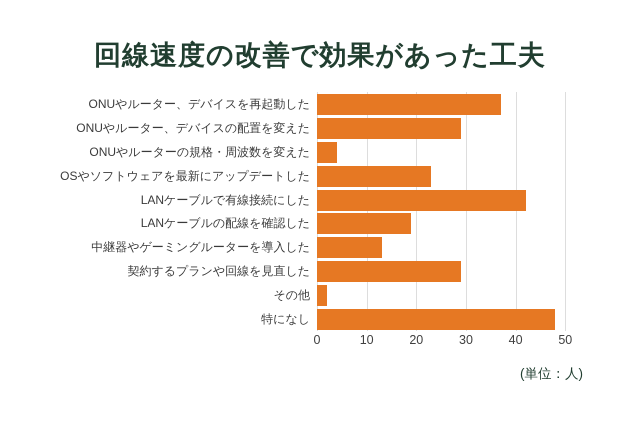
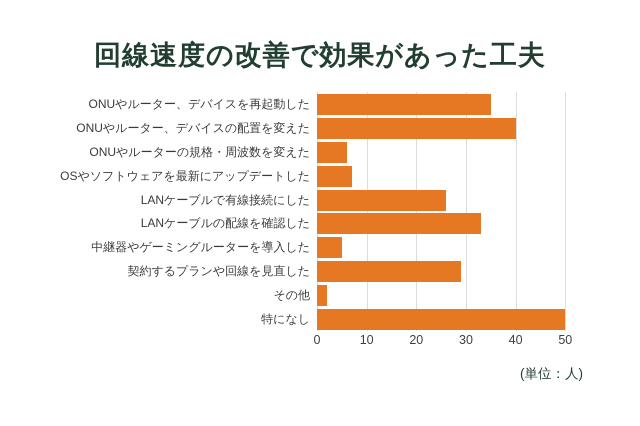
ONUやルーター、デバイスを再起動した: 37 -> 35
ONUやルーター、デバイスの配置を変えた: 29 -> 40
ONUやルーターの規格・周波数を変えた: 4 -> 6
OSやソフトウェアを最新にアップデートした: 23 -> 7
LANケーブルで有線接続にした: 42 -> 26
LANケーブルの配線を確認した: 19 -> 33
中継器やゲーミングルーターを導入した: 13 -> 5
特になし: 48 -> 50
